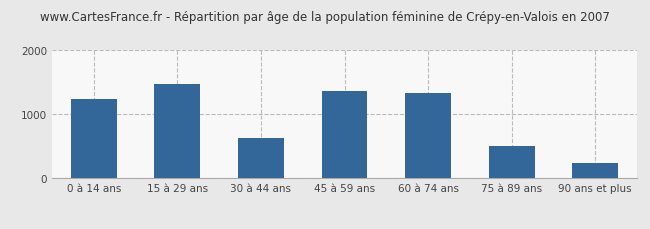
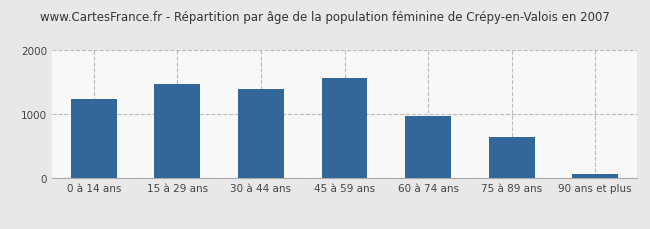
30 à 44 ans: 620 -> 1390
45 à 59 ans: 1360 -> 1560
60 à 74 ans: 1320 -> 970
75 à 89 ans: 500 -> 640
90 ans et plus: 240 -> 80
